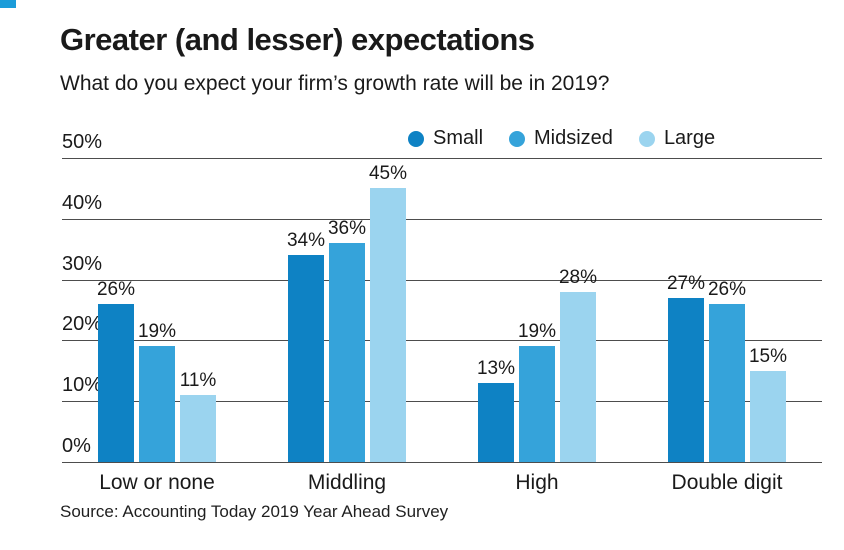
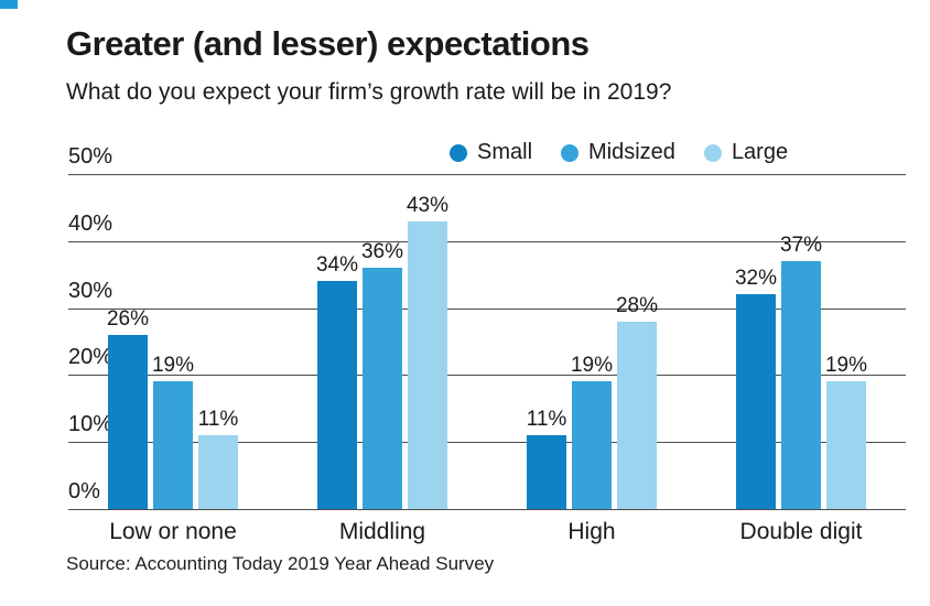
Large/Middling: 45% -> 43%
Small/High: 13% -> 11%
Small/Double digit: 27% -> 32%
Midsized/Double digit: 26% -> 37%
Large/Double digit: 15% -> 19%
